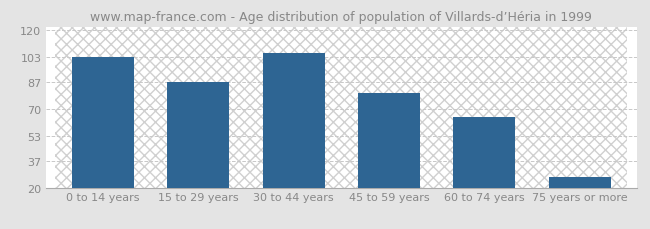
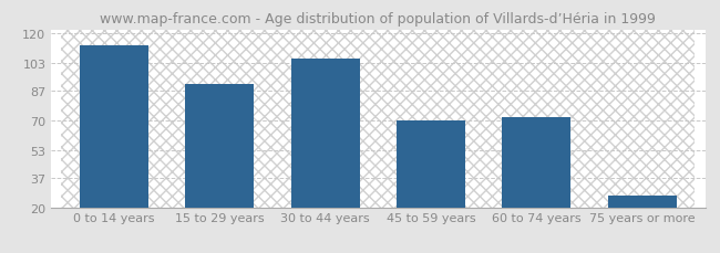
0 to 14 years: 103 -> 113
15 to 29 years: 87 -> 91
45 to 59 years: 80 -> 70
60 to 74 years: 65 -> 72
